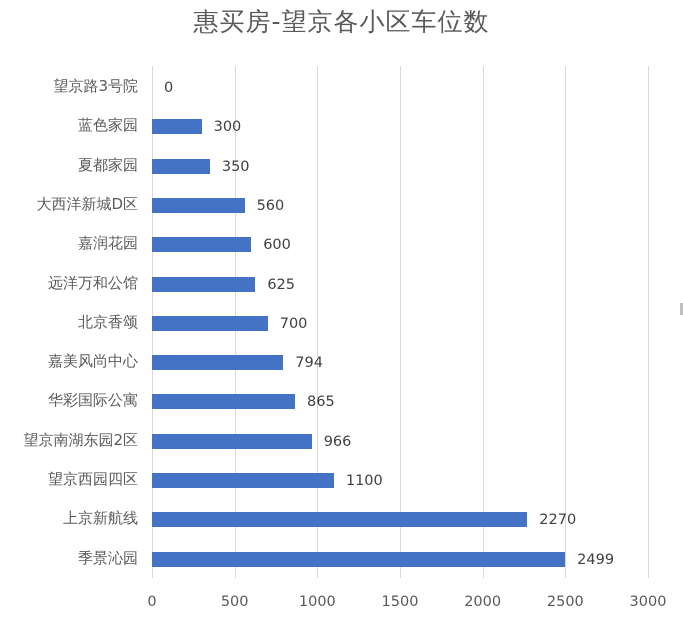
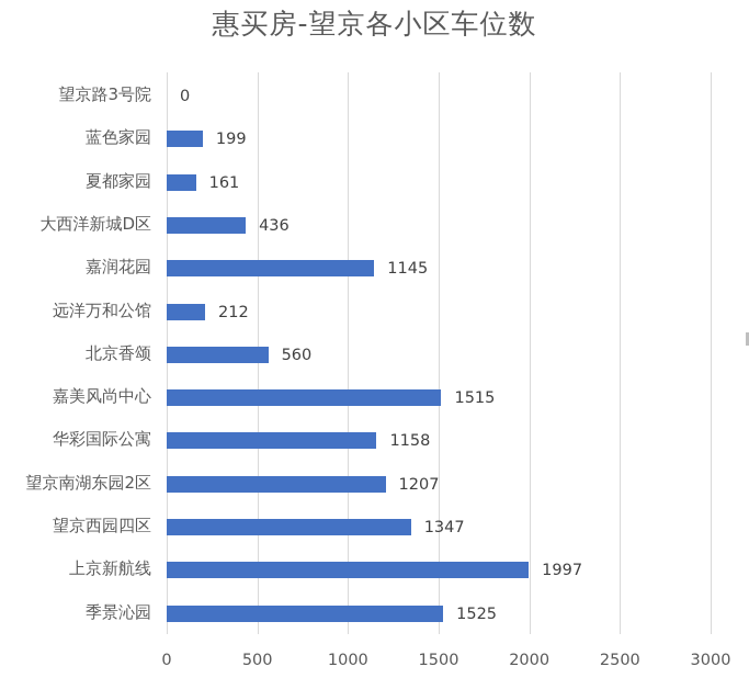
蓝色家园: 300 -> 199
夏都家园: 350 -> 161
大西洋新城D区: 560 -> 436
嘉润花园: 600 -> 1145
远洋万和公馆: 625 -> 212
北京香颂: 700 -> 560
嘉美风尚中心: 794 -> 1515
华彩国际公寓: 865 -> 1158
望京南湖东园2区: 966 -> 1207
望京西园四区: 1100 -> 1347
上京新航线: 2270 -> 1997
季景沁园: 2499 -> 1525
